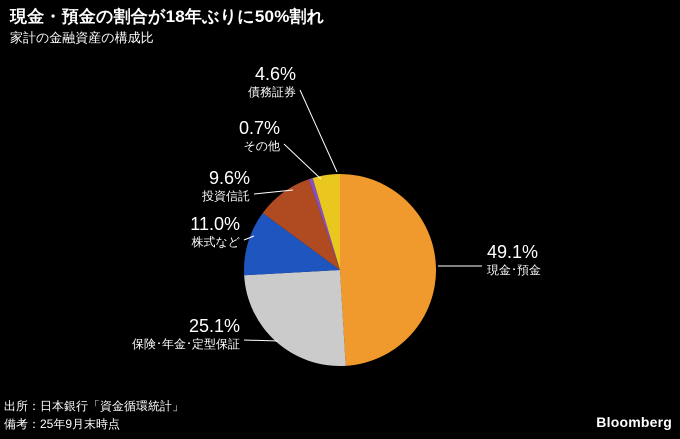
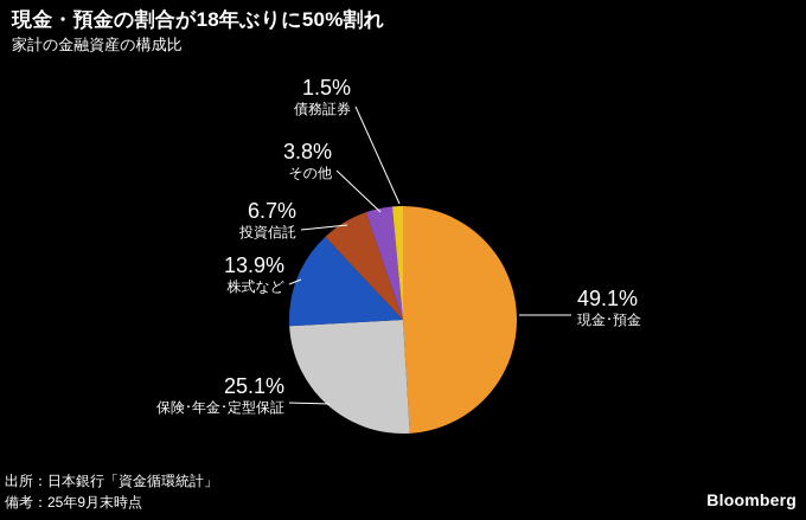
株式など: 11.0% -> 13.9%
投資信託: 9.6% -> 6.7%
その他: 0.7% -> 3.8%
債務証券: 4.6% -> 1.5%
